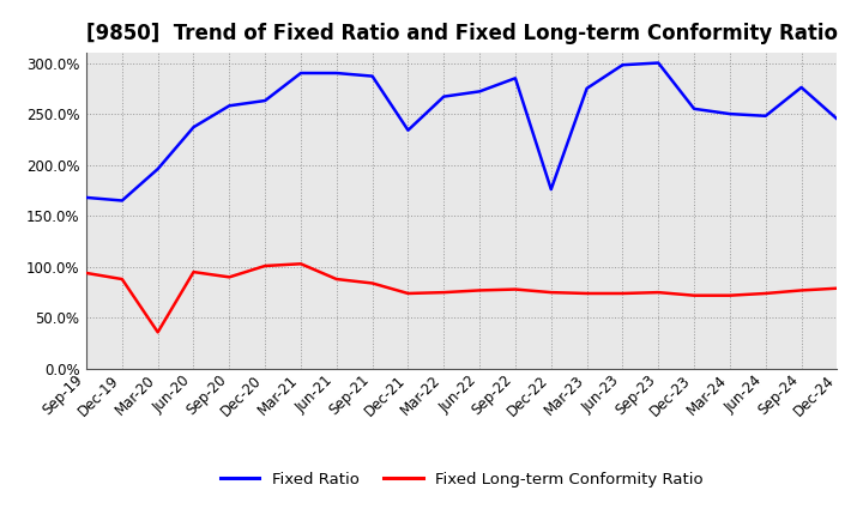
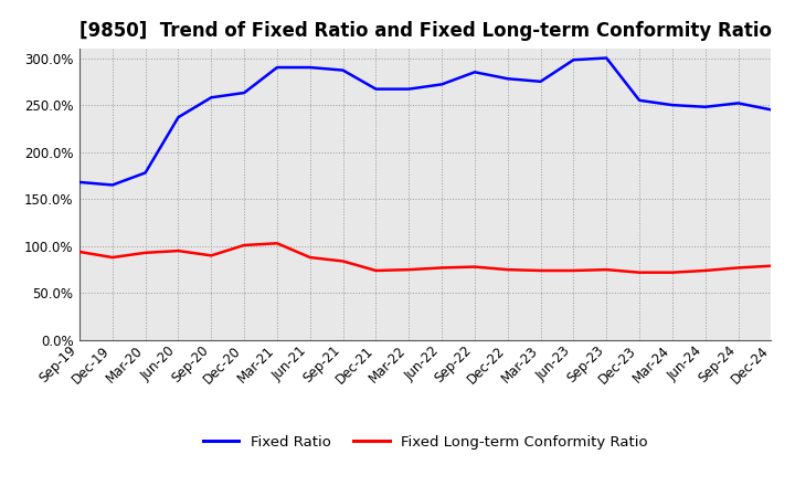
Fixed Ratio/Mar-20: 196% -> 178%
Fixed Long-term Conformity Ratio/Mar-20: 36% -> 93%
Fixed Ratio/Dec-21: 234% -> 267%
Fixed Ratio/Dec-22: 176% -> 278%
Fixed Ratio/Sep-24: 276% -> 252%
